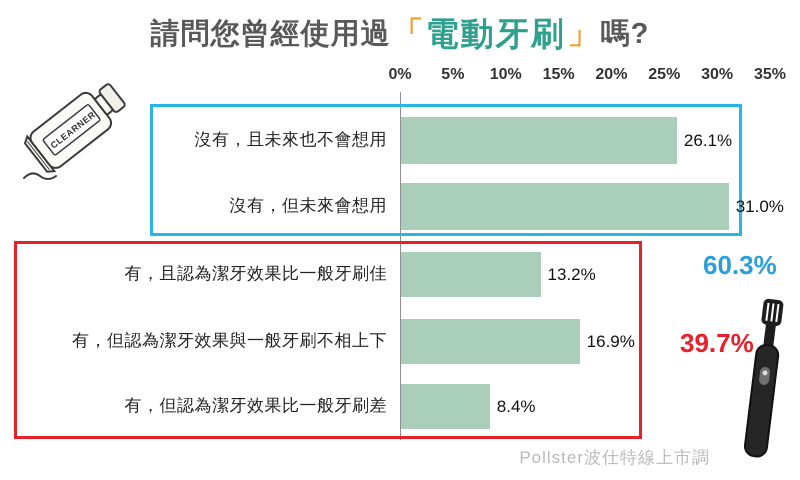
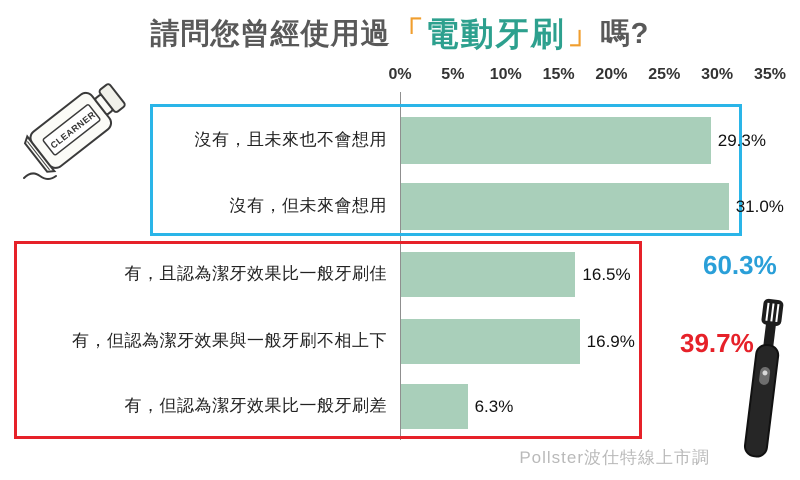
沒有，且未來也不會想用: 26.1% -> 29.3%
有，且認為潔牙效果比一般牙刷佳: 13.2% -> 16.5%
有，但認為潔牙效果比一般牙刷差: 8.4% -> 6.3%
